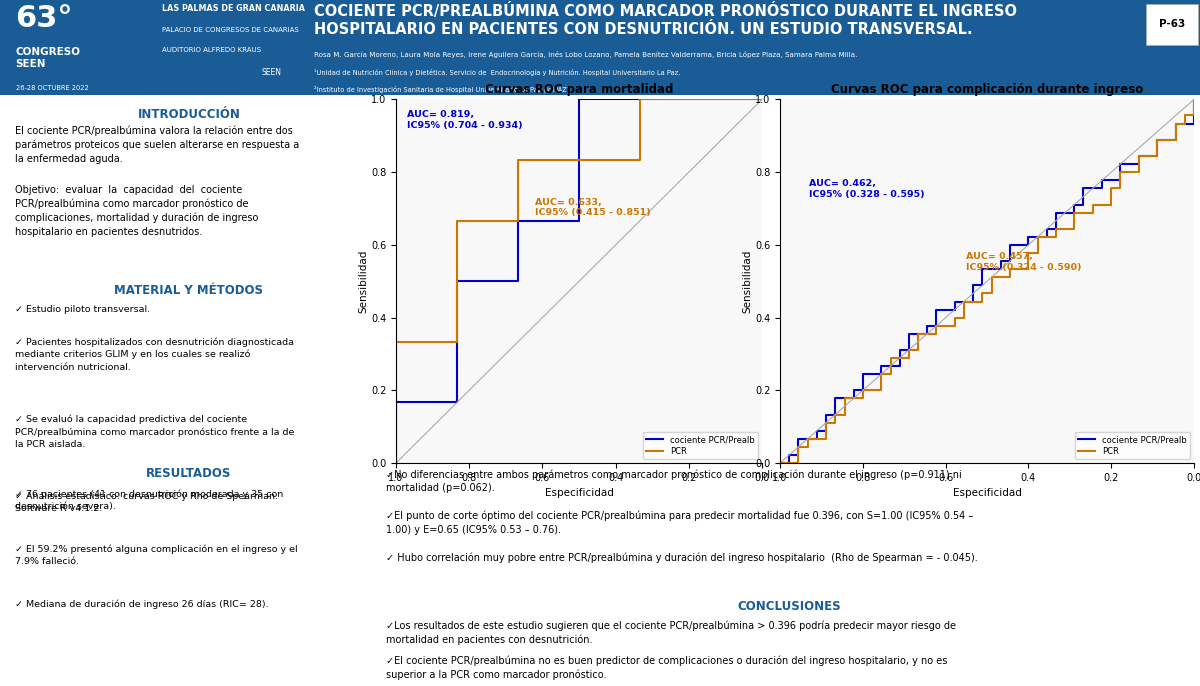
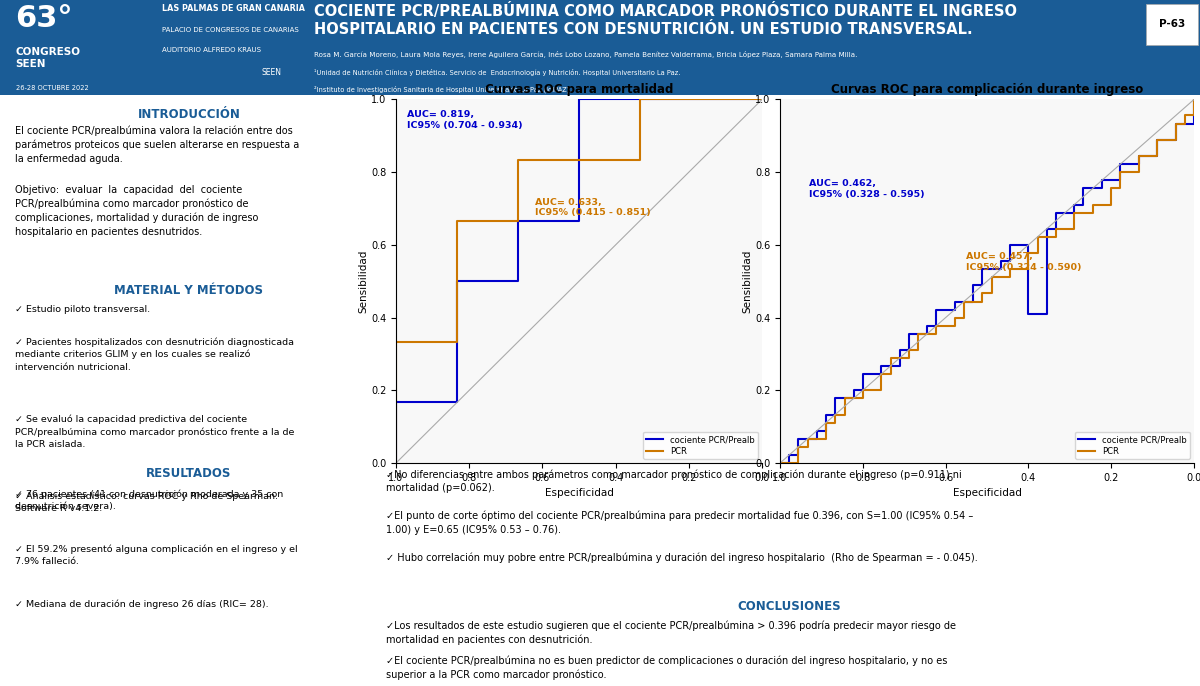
Curvas ROC para complicación durante ingreso/cociente PCR/Prealb/0.4: 0.622 -> 0.410
